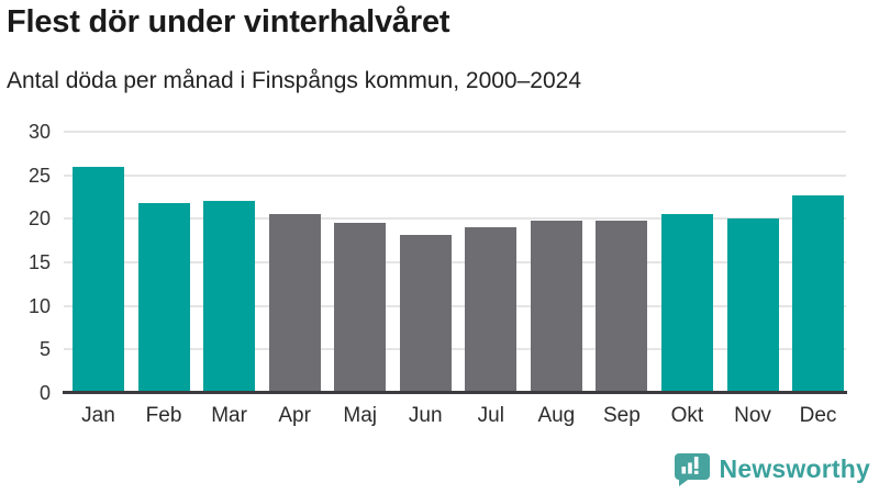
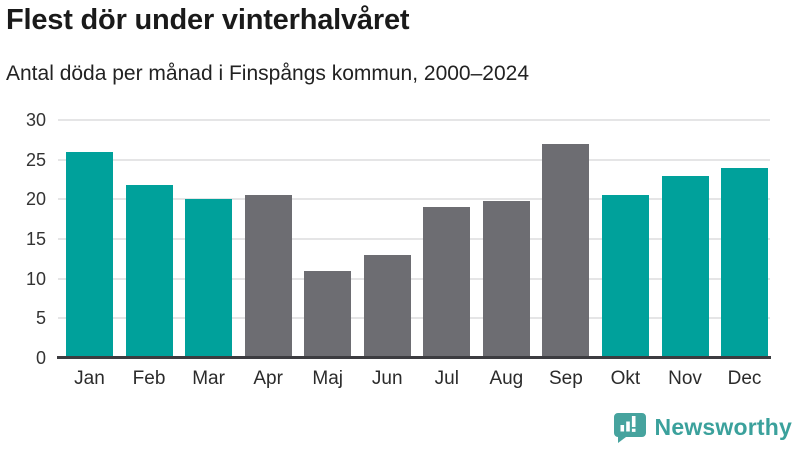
Mar: 22 -> 20
Maj: 20 -> 11
Jun: 18 -> 13
Sep: 20 -> 27
Nov: 20 -> 23
Dec: 23 -> 24
